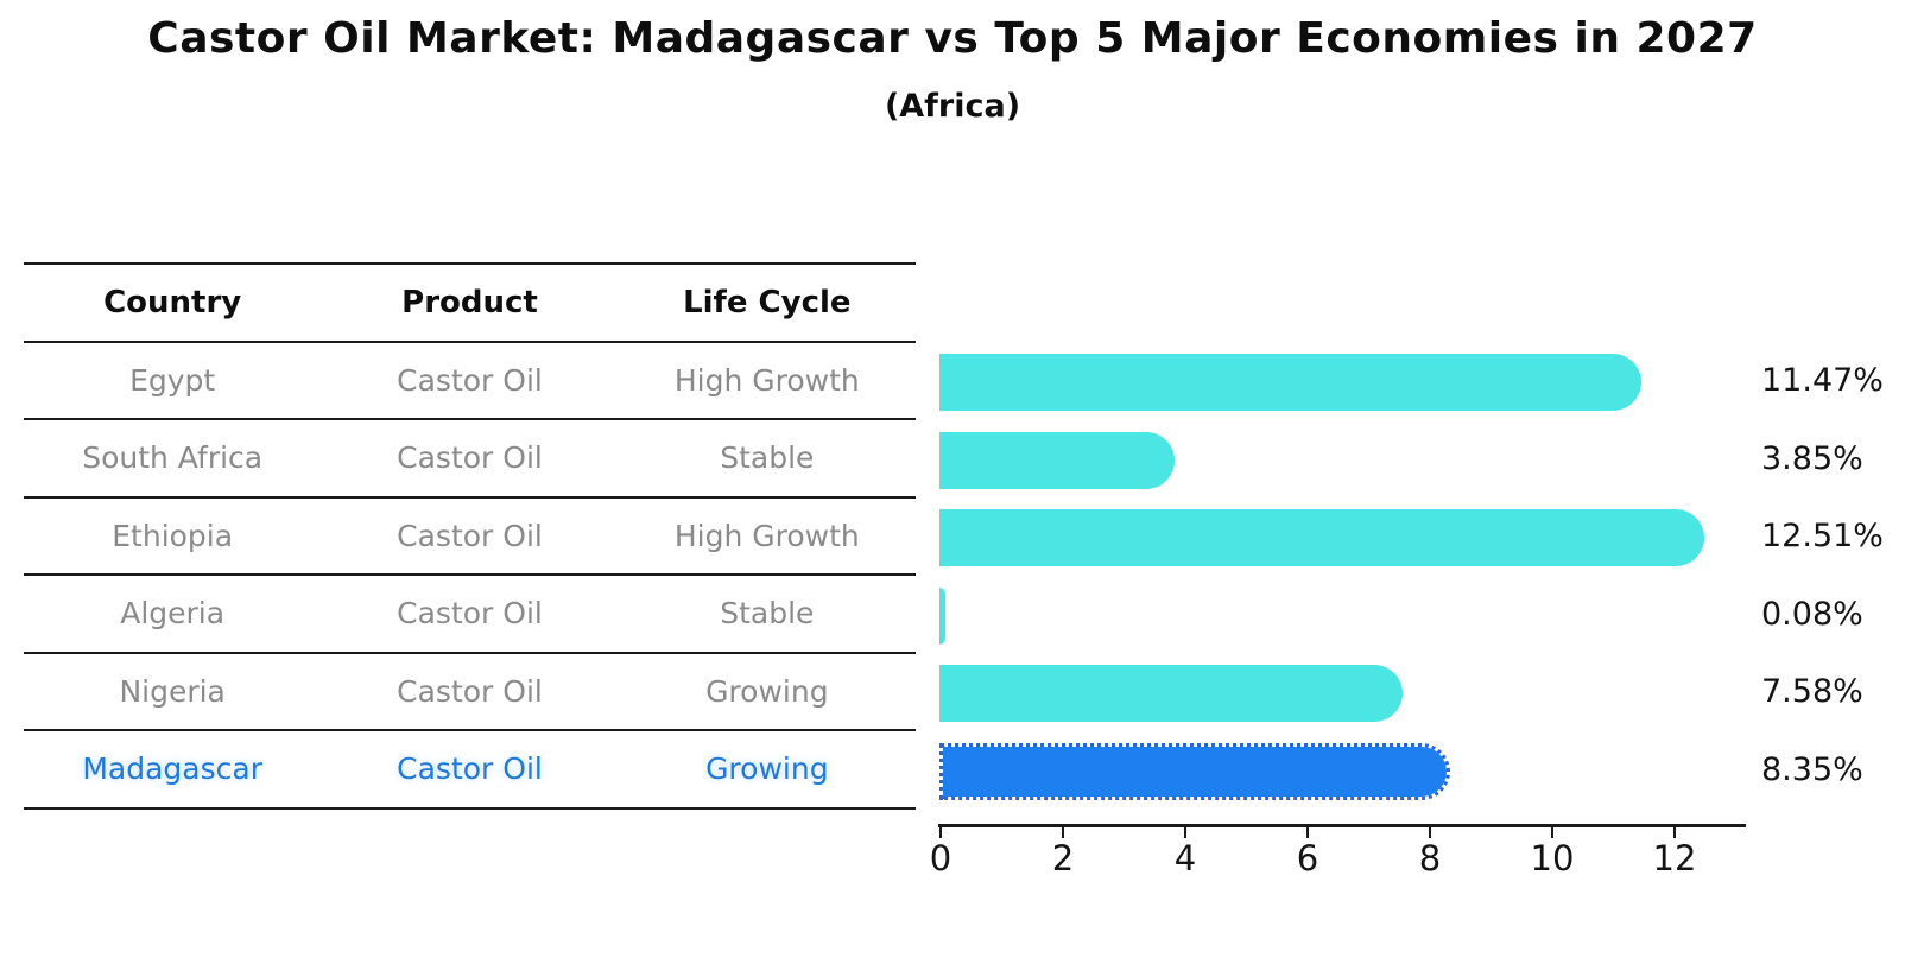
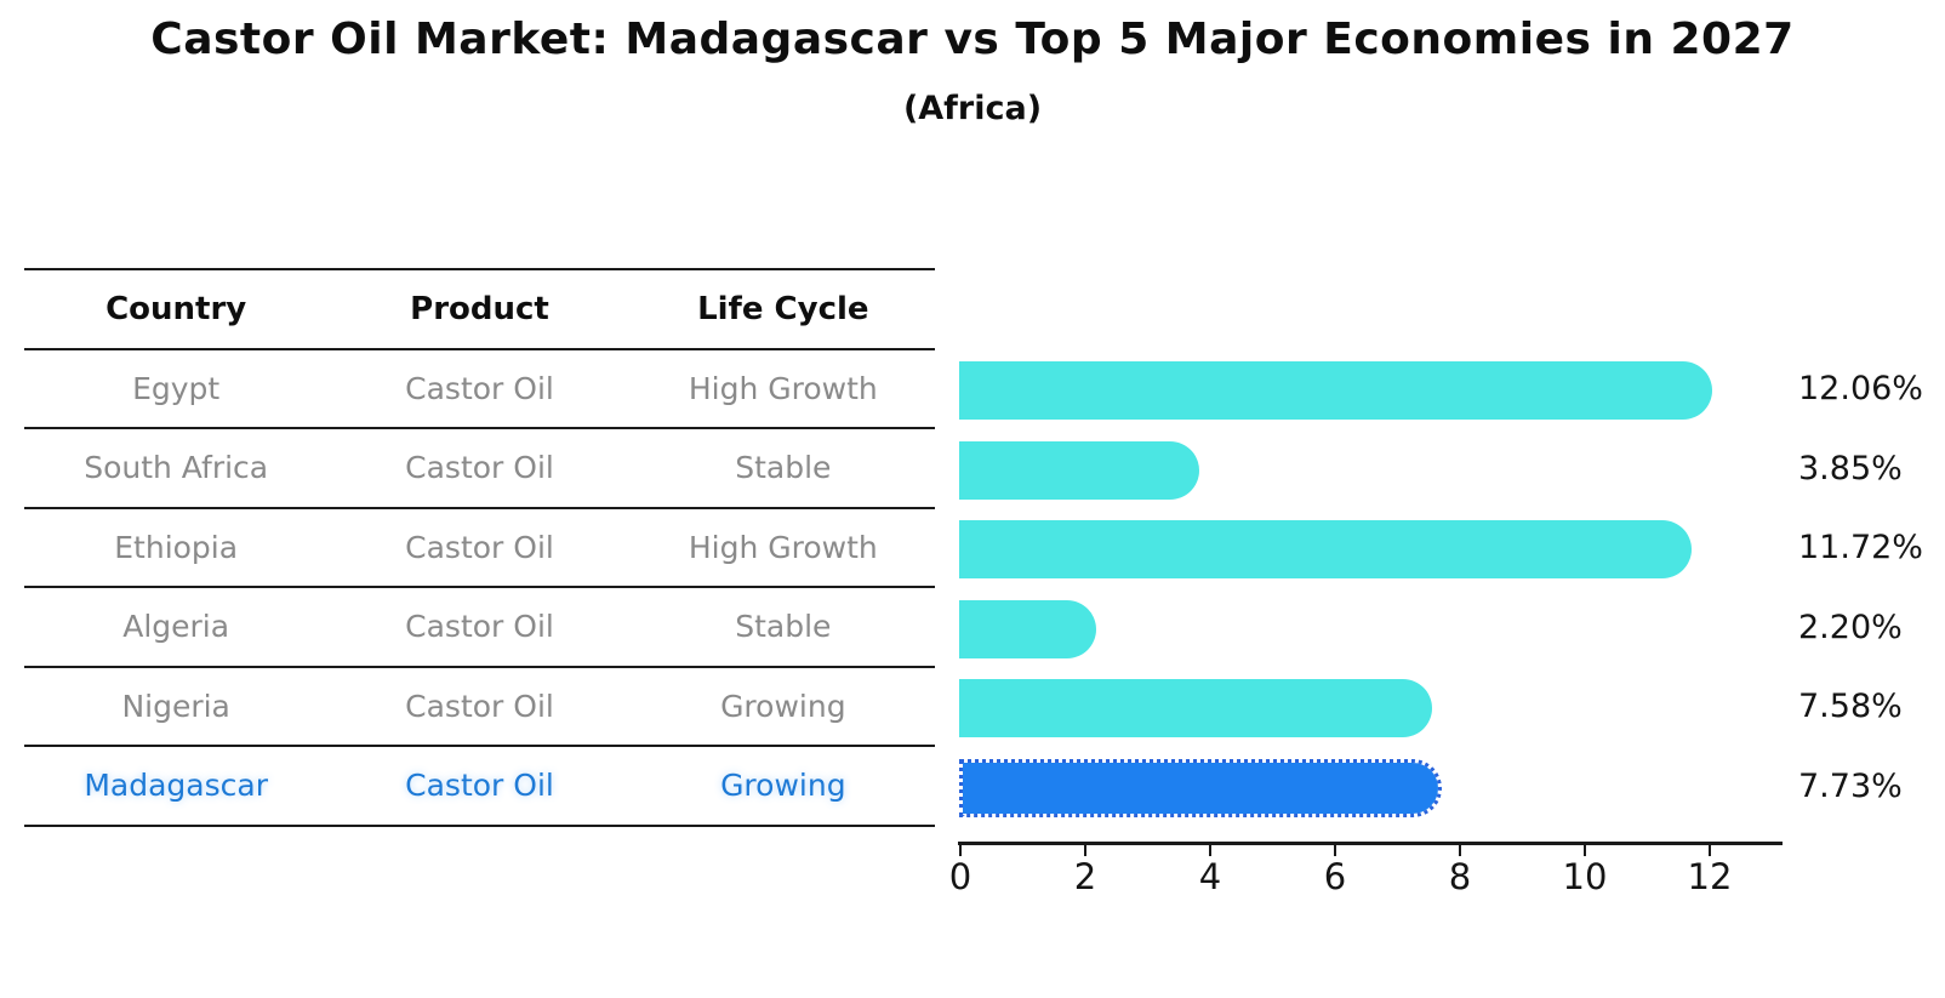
Egypt: 11.47% -> 12.06%
Ethiopia: 12.51% -> 11.72%
Algeria: 0.08% -> 2.20%
Madagascar: 8.35% -> 7.73%
